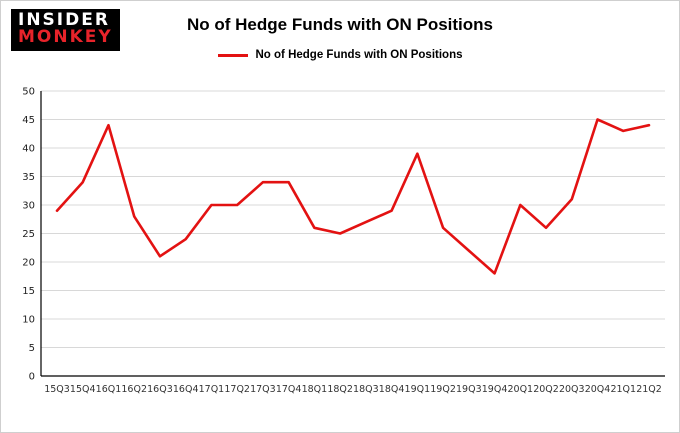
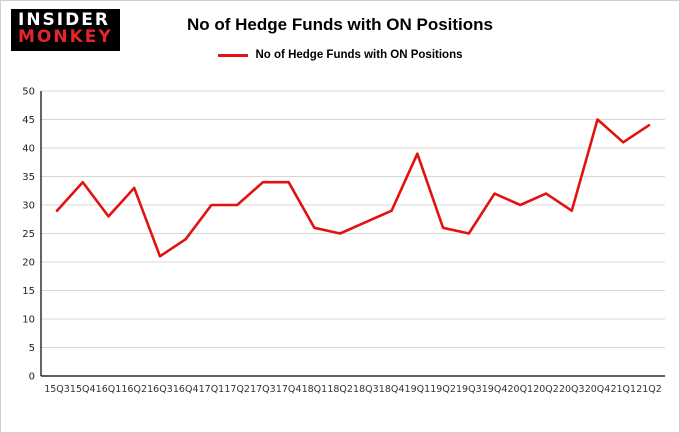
16Q1: 44 -> 28
16Q2: 28 -> 33
19Q3: 22 -> 25
19Q4: 18 -> 32
20Q2: 26 -> 32
20Q3: 31 -> 29
21Q1: 43 -> 41
